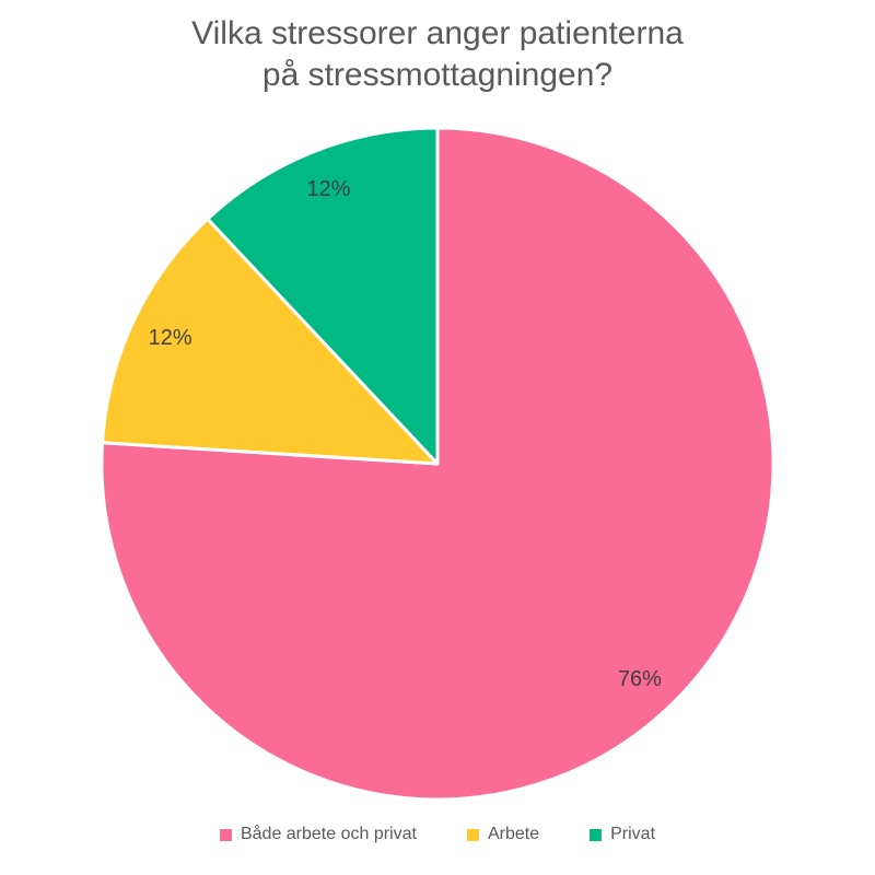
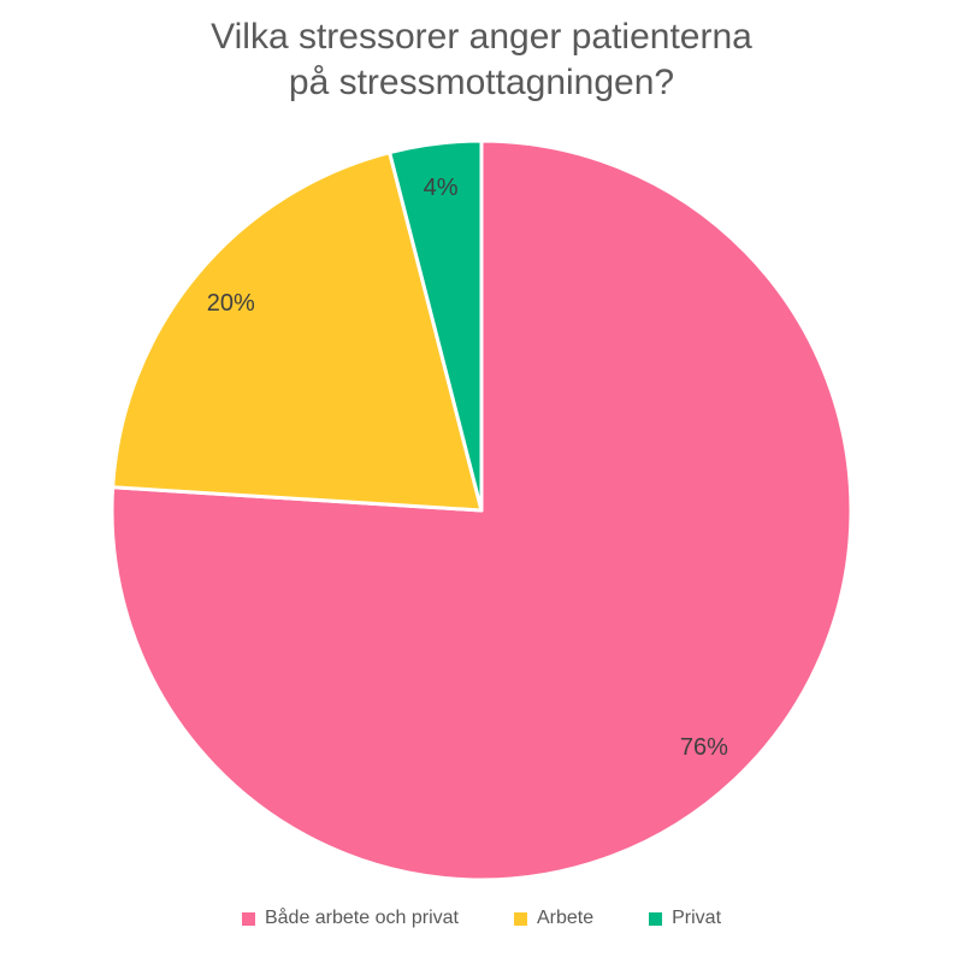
Arbete: 12% -> 20%
Privat: 12% -> 4%
